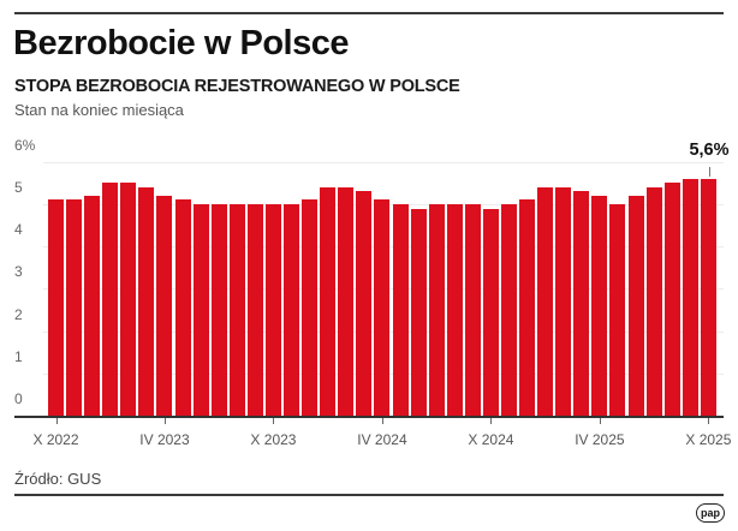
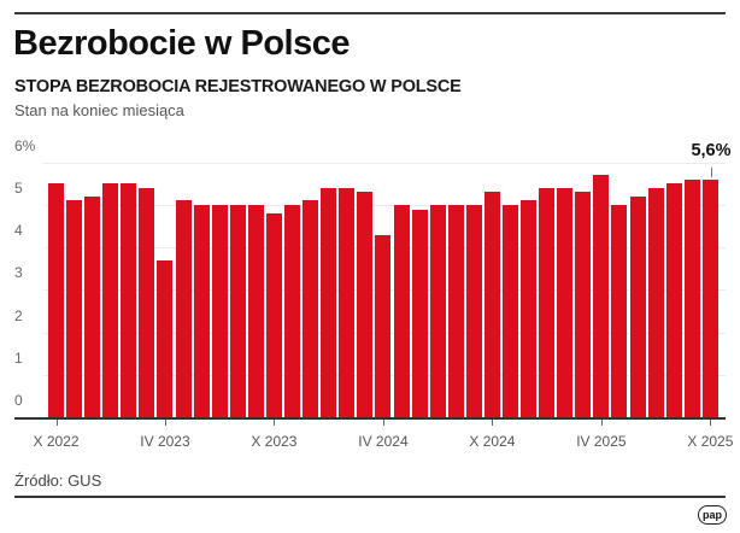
X 2022: 5.1% -> 5.5%
IV 2023: 5.2% -> 3.7%
X 2023: 5.0% -> 4.8%
IV 2024: 5.1% -> 4.3%
X 2024: 4.9% -> 5.3%
IV 2025: 5.2% -> 5.7%
